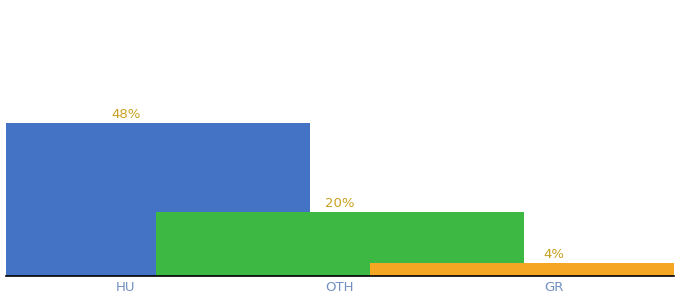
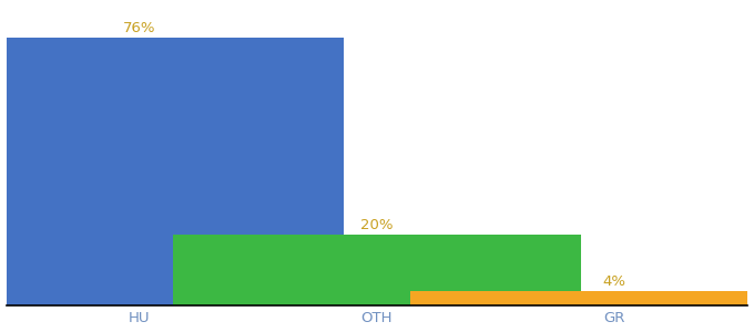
HU: 48% -> 76%
